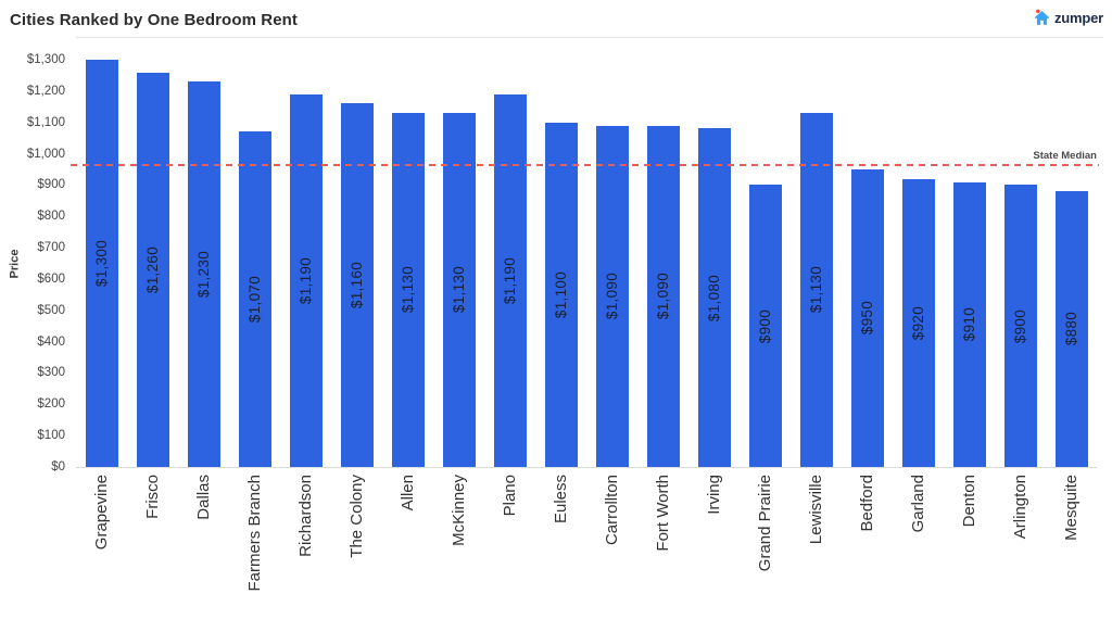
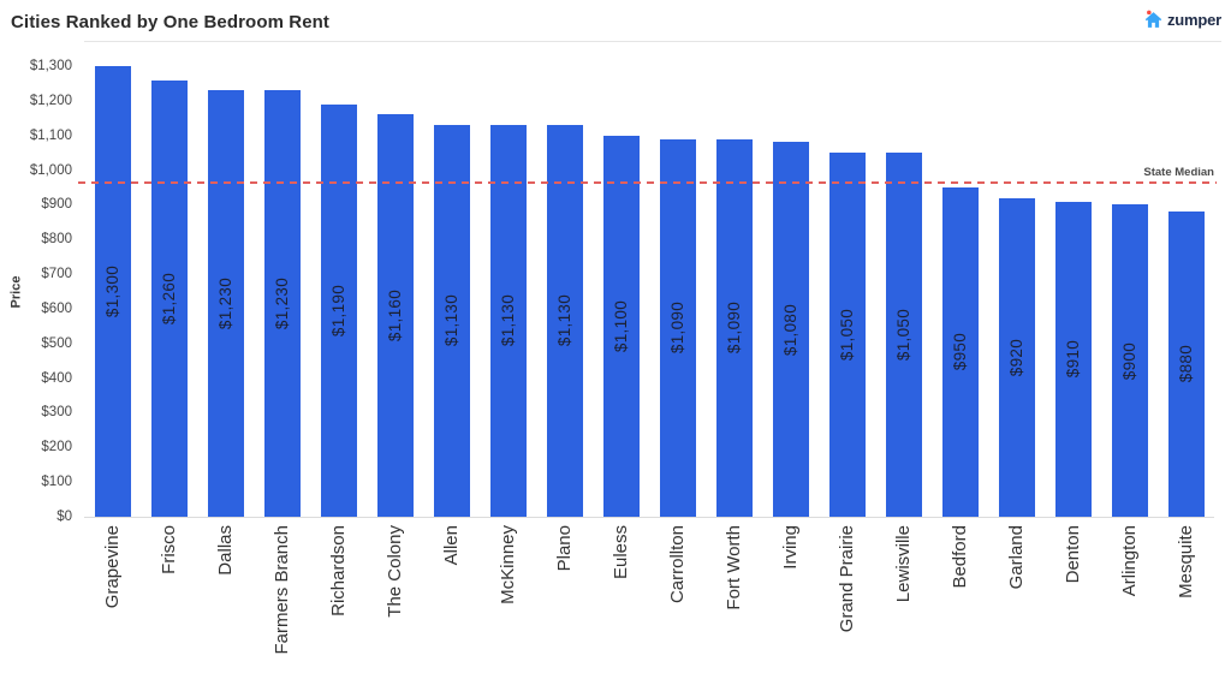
Farmers Branch: $1,070 -> $1,230
Plano: $1,190 -> $1,130
Grand Prairie: $900 -> $1,050
Lewisville: $1,130 -> $1,050
